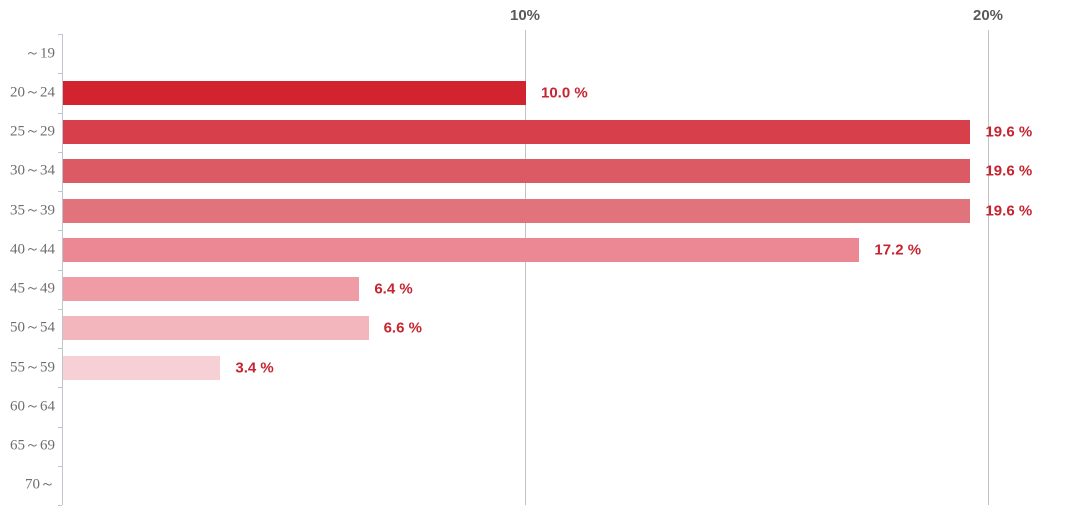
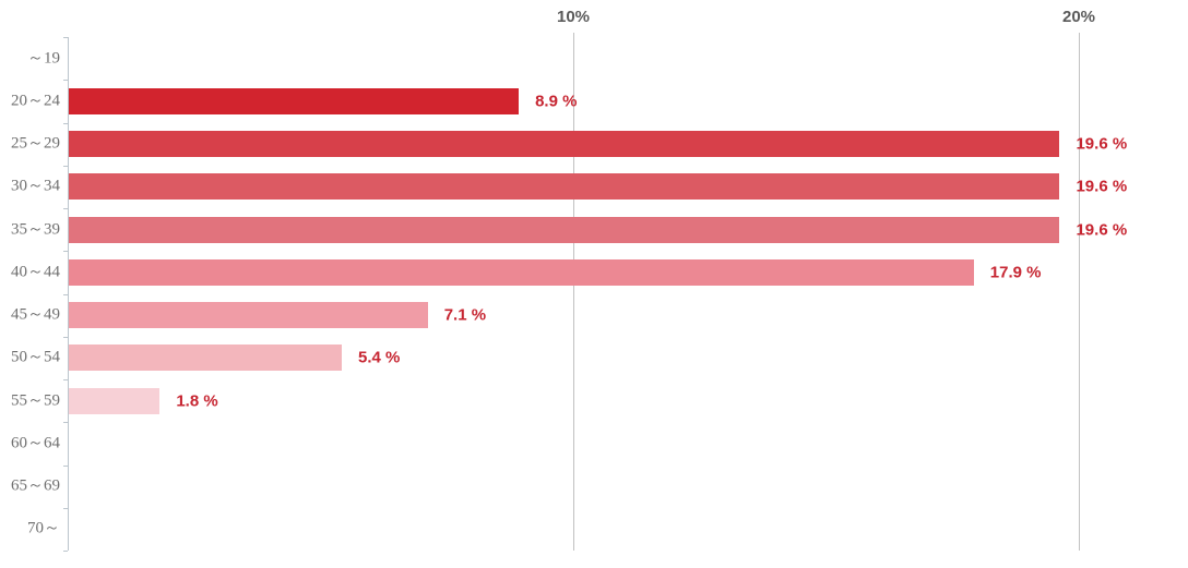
20～24: 10.0 -> 8.9
40～44: 17.2 -> 17.9
45～49: 6.4 -> 7.1
50～54: 6.6 -> 5.4
55～59: 3.4 -> 1.8
